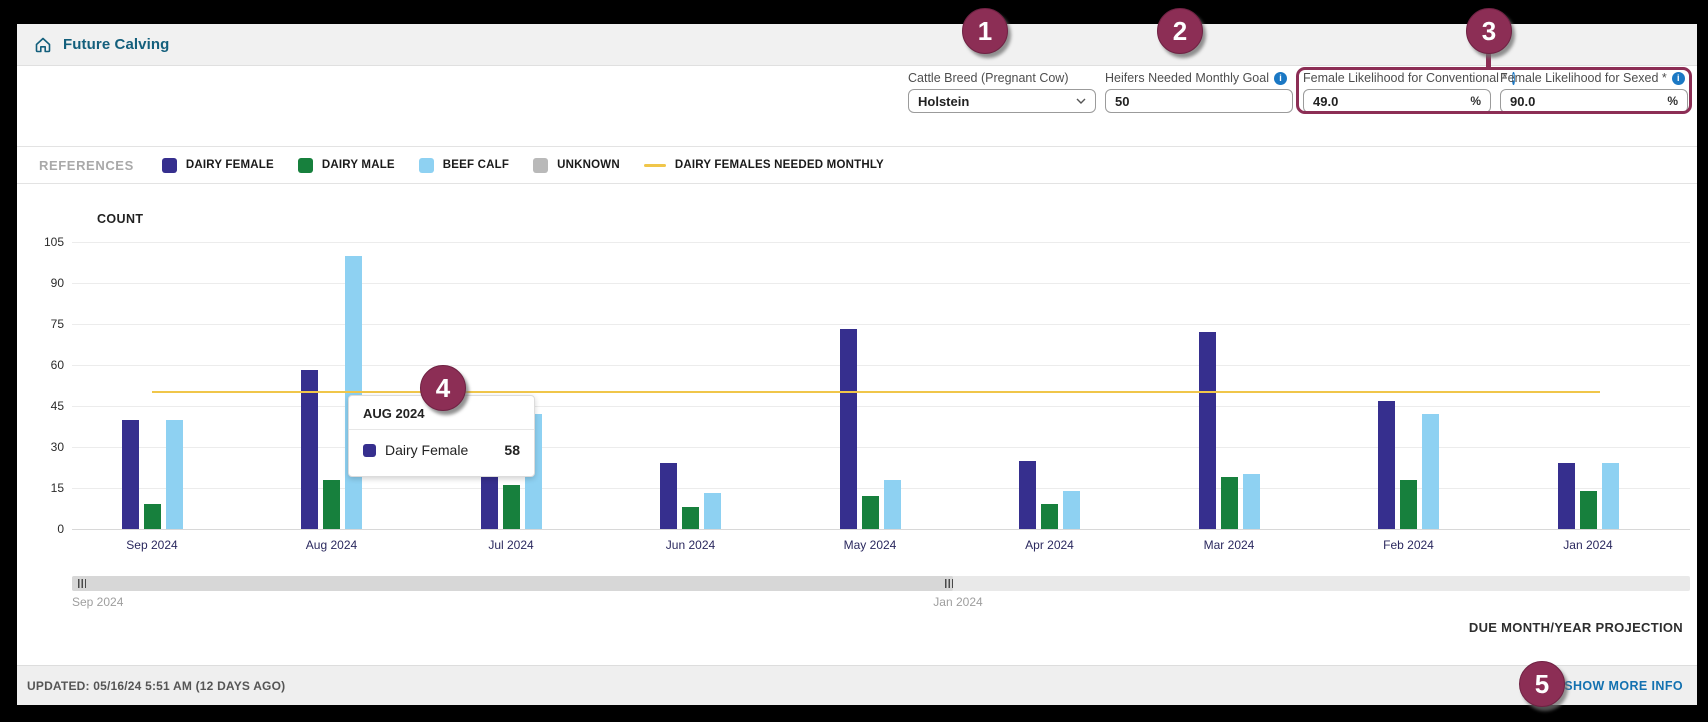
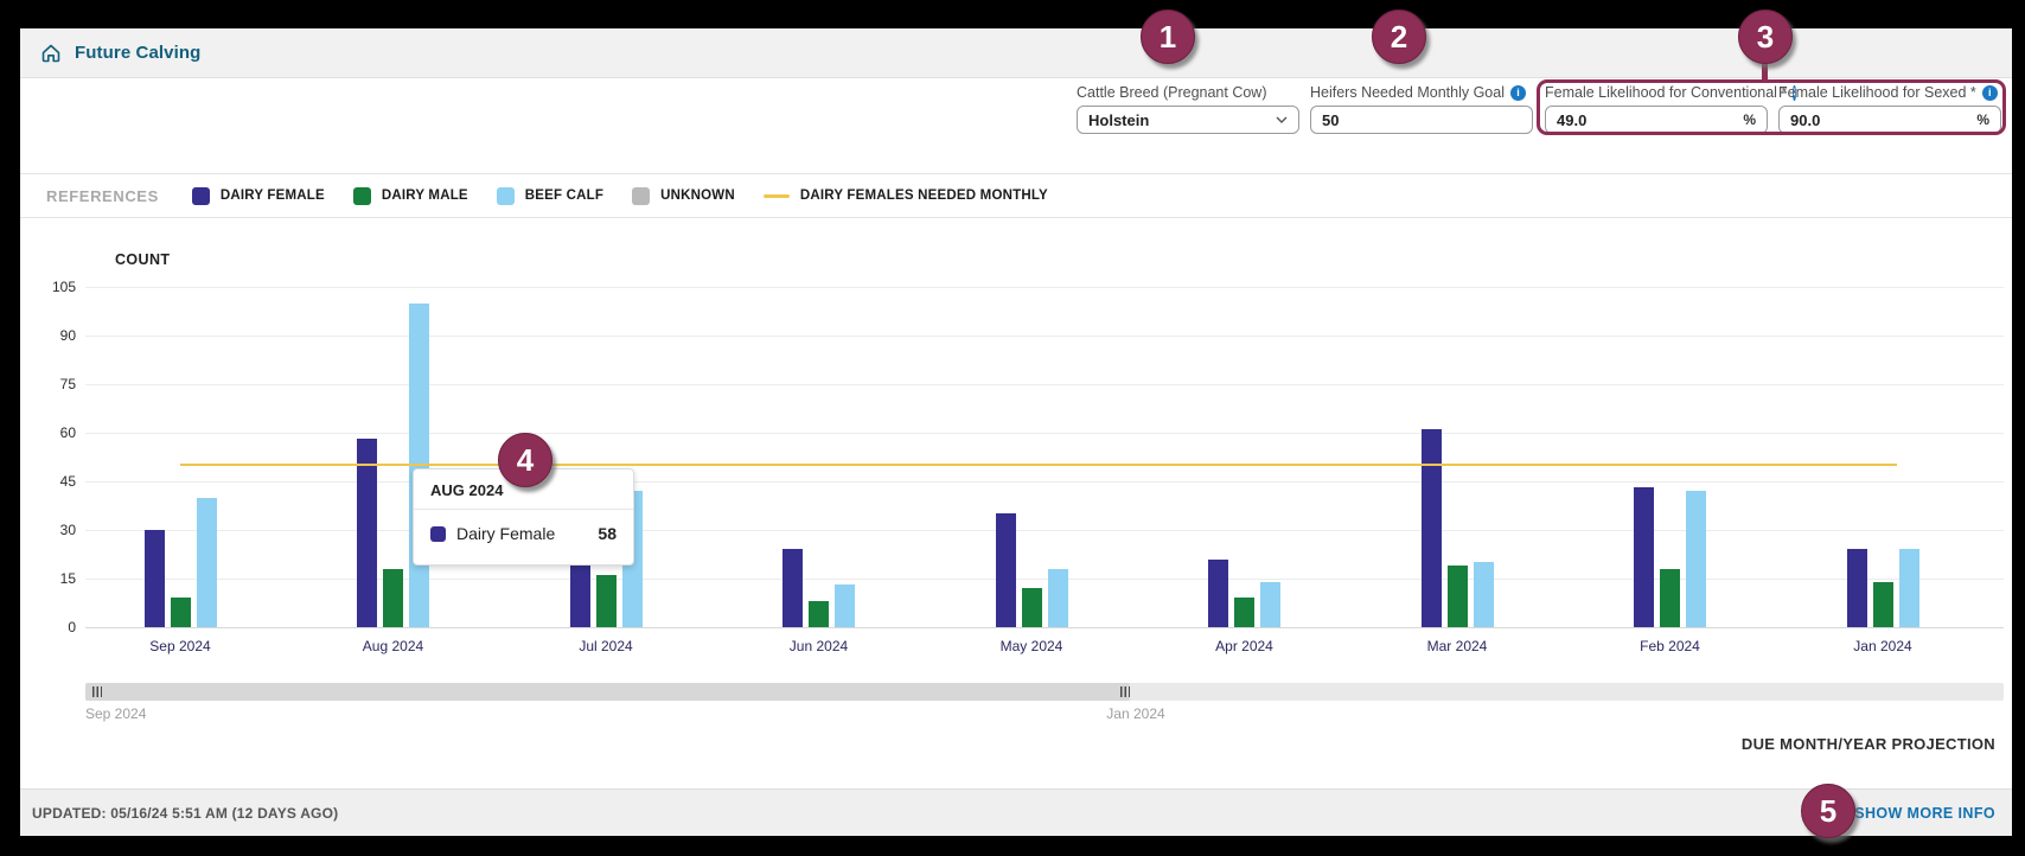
Dairy Female/Sep 2024: 40 -> 30
Dairy Female/May 2024: 73 -> 35
Dairy Female/Apr 2024: 25 -> 21
Dairy Female/Mar 2024: 72 -> 61
Dairy Female/Feb 2024: 47 -> 43
